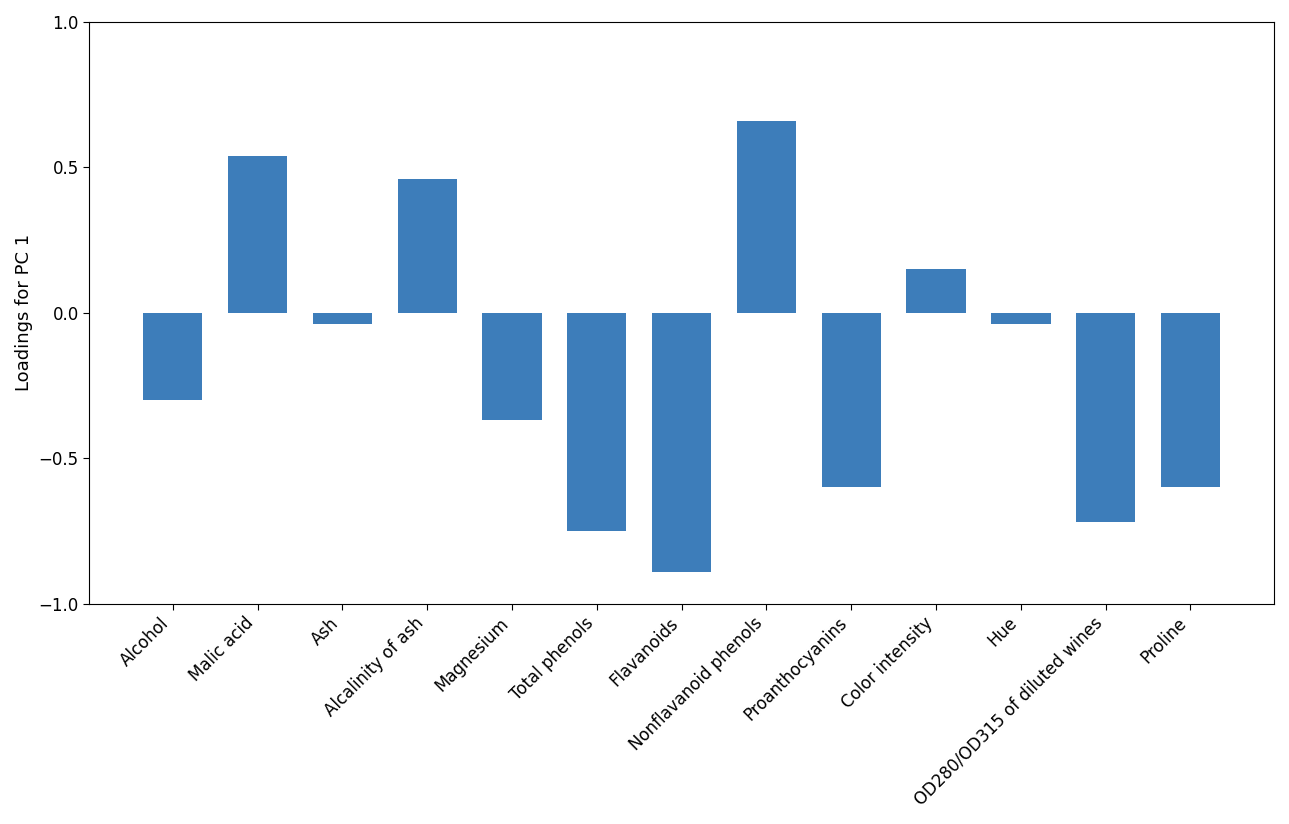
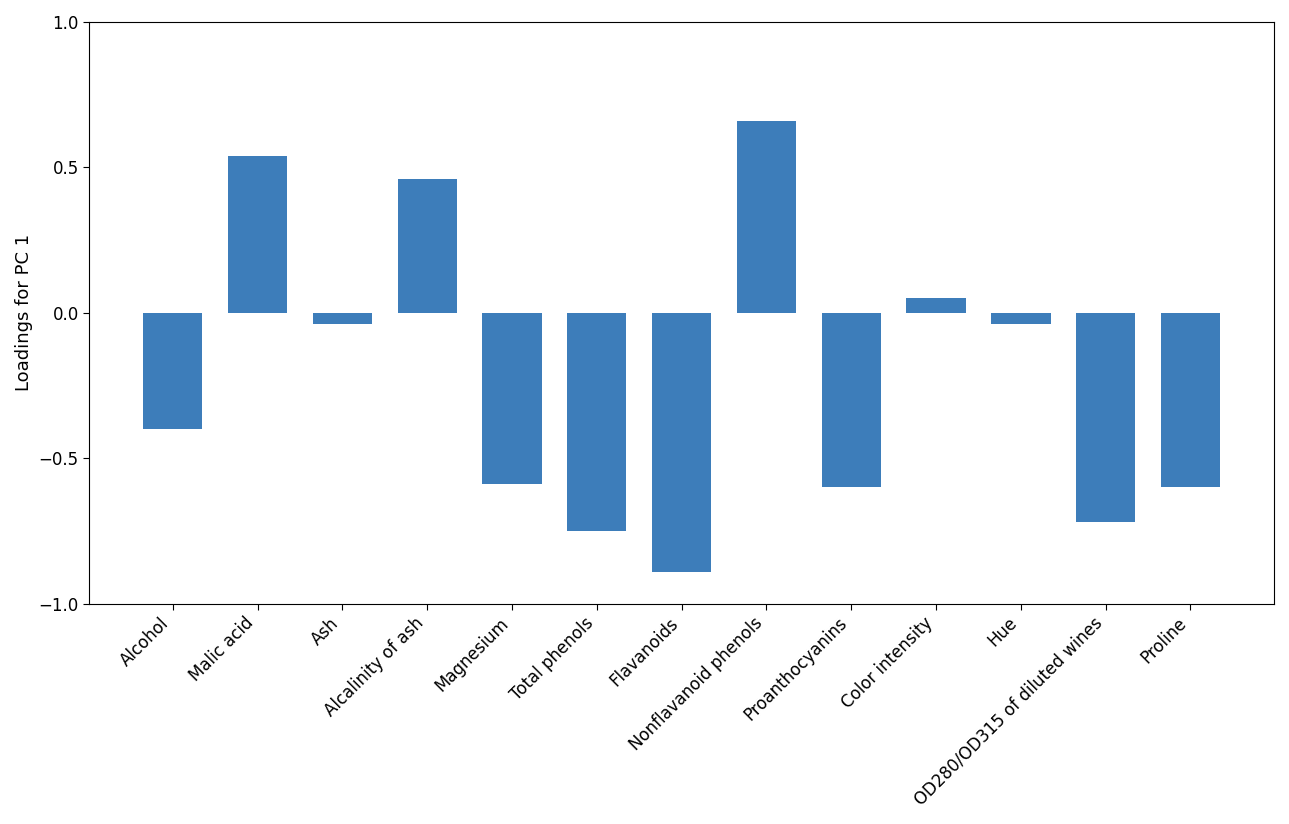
Alcohol: -0.30 -> -0.40
Magnesium: -0.37 -> -0.59
Color intensity: 0.15 -> 0.05
